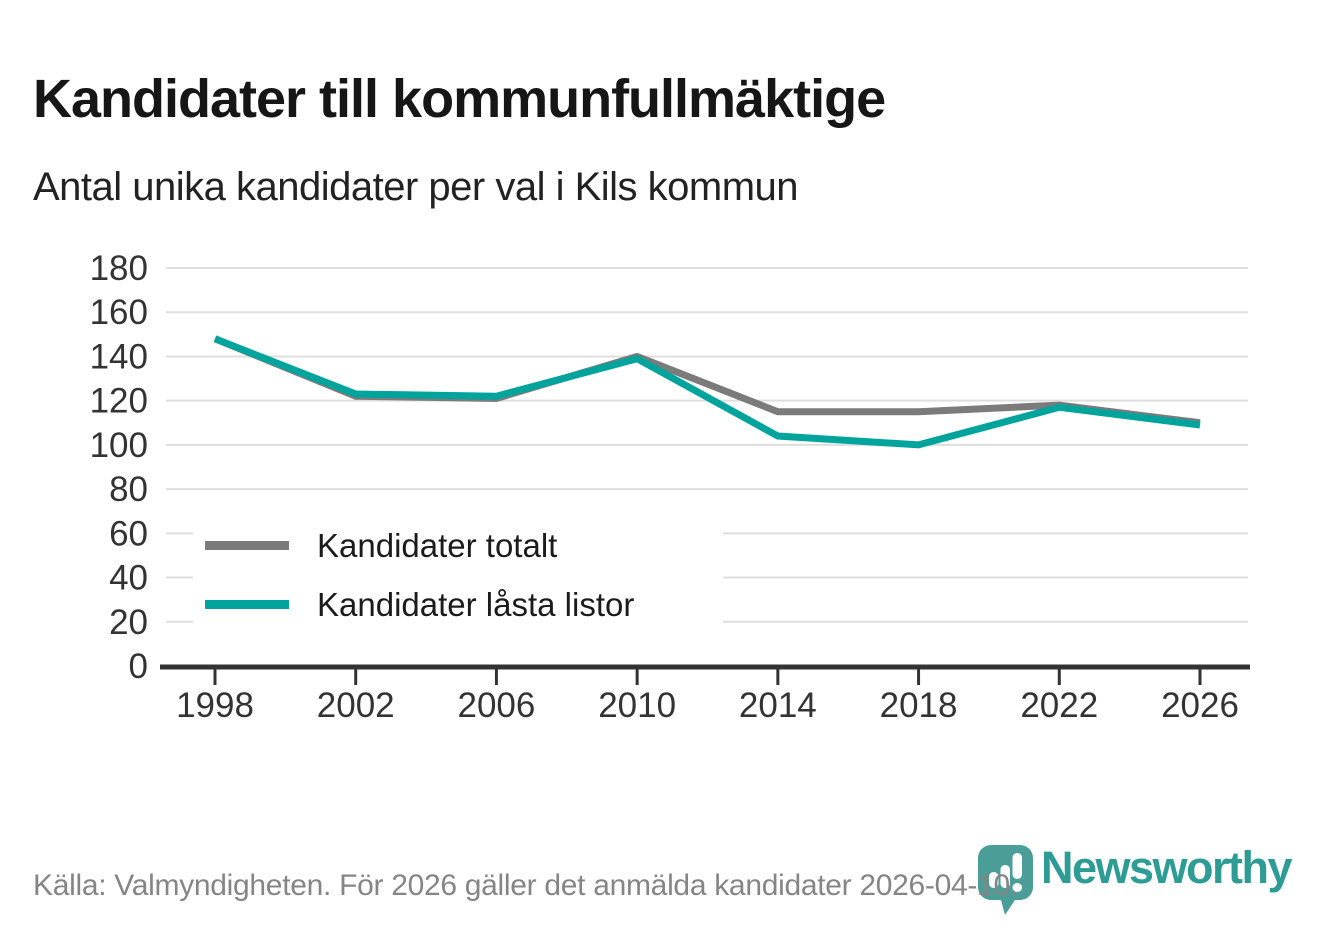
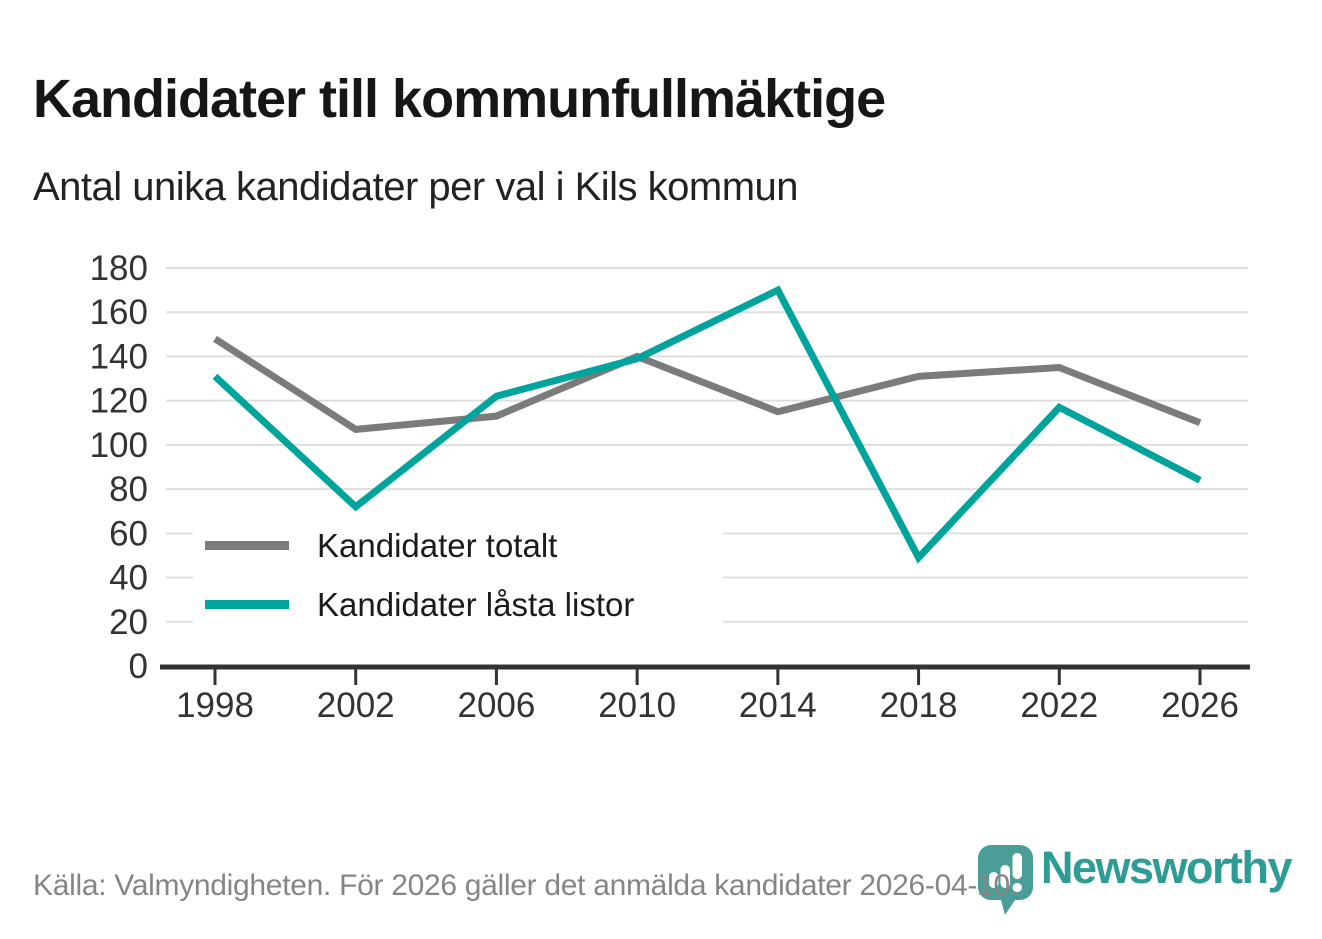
Kandidater låsta listor/1998: 148 -> 131
Kandidater totalt/2002: 122 -> 107
Kandidater låsta listor/2002: 123 -> 72
Kandidater totalt/2006: 121 -> 113
Kandidater låsta listor/2014: 104 -> 170
Kandidater totalt/2018: 115 -> 131
Kandidater låsta listor/2018: 100 -> 49
Kandidater totalt/2022: 118 -> 135
Kandidater låsta listor/2026: 109 -> 84
